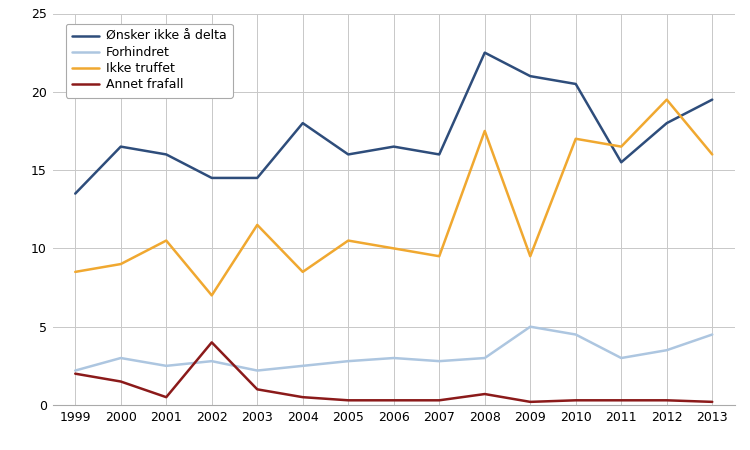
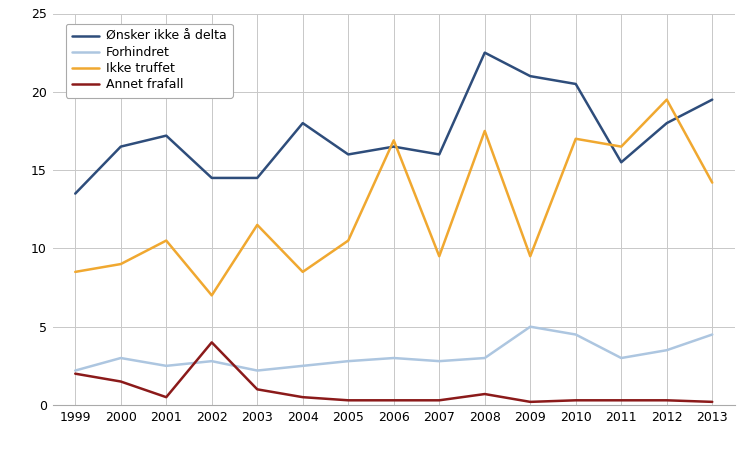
Ønsker ikke å delta/2001: 16.0 -> 17.2
Ikke truffet/2006: 10.0 -> 16.9
Ikke truffet/2013: 16.0 -> 14.2
